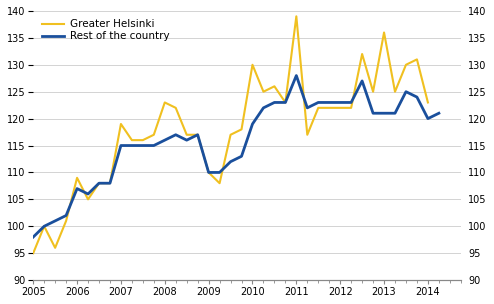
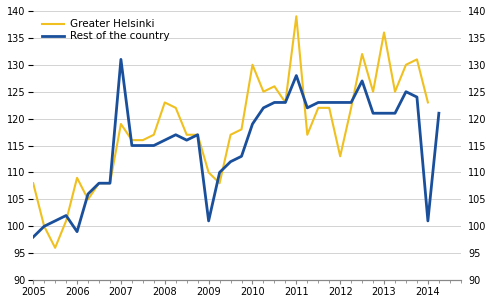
Greater Helsinki/2005: 95 -> 108
Rest of the country/2006: 107 -> 99
Rest of the country/2007: 115 -> 131
Rest of the country/2009: 110 -> 101
Greater Helsinki/2012: 122 -> 113
Rest of the country/2014: 120 -> 101
